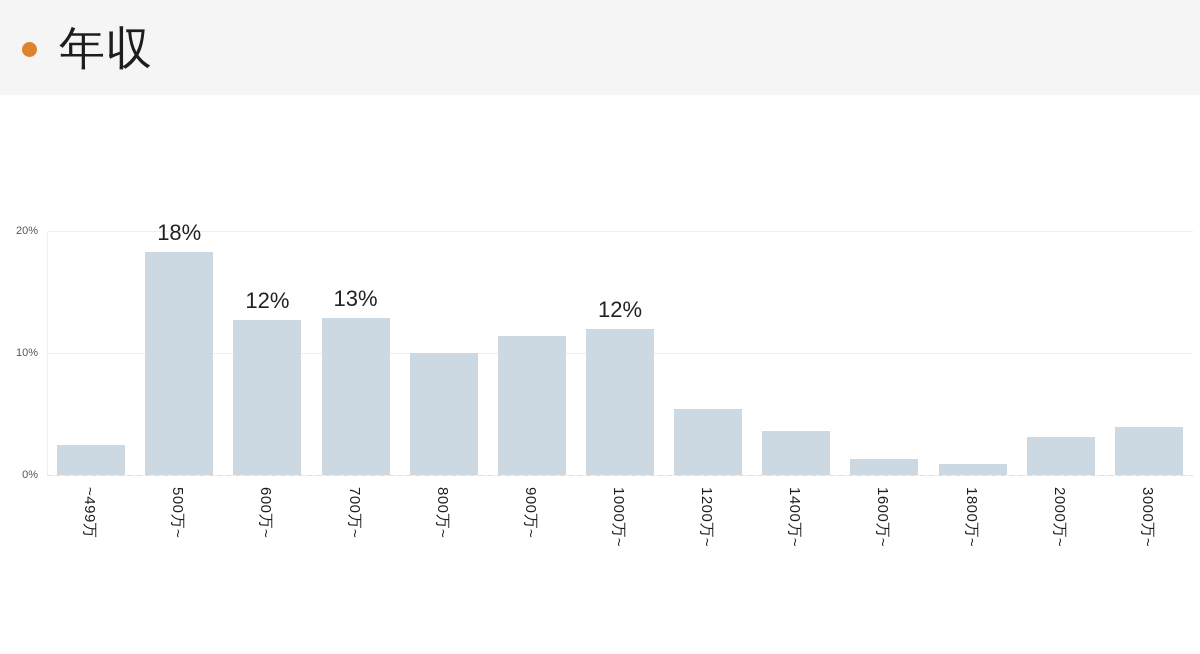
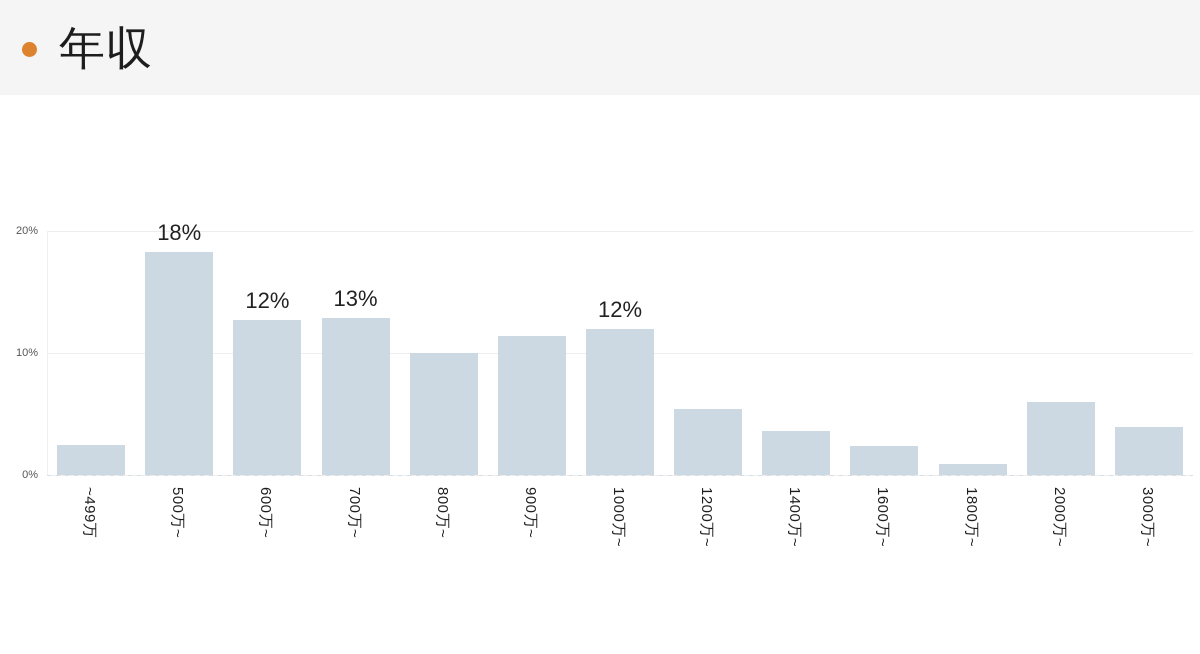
1600万~: 1.3% -> 2.4%
2000万~: 3.1% -> 6.0%
